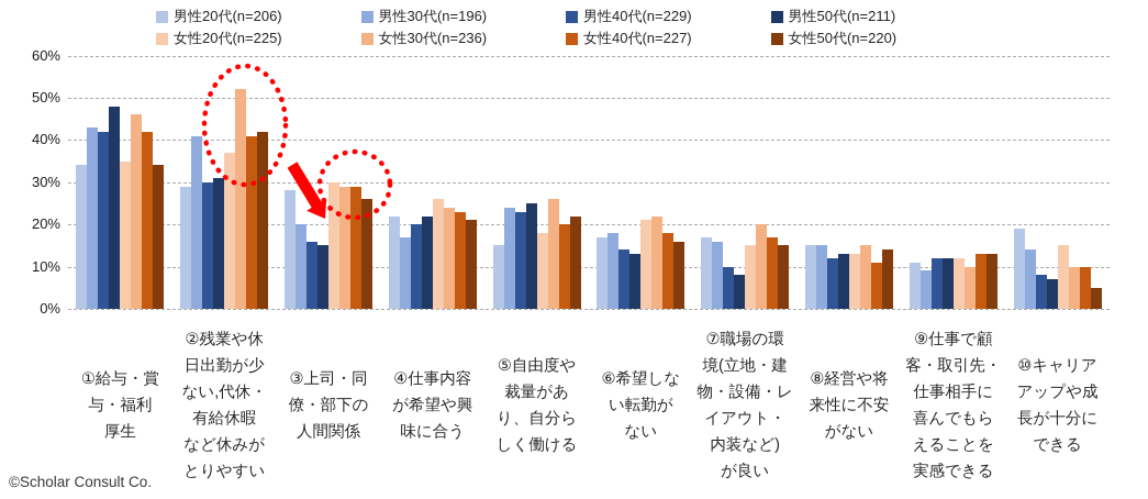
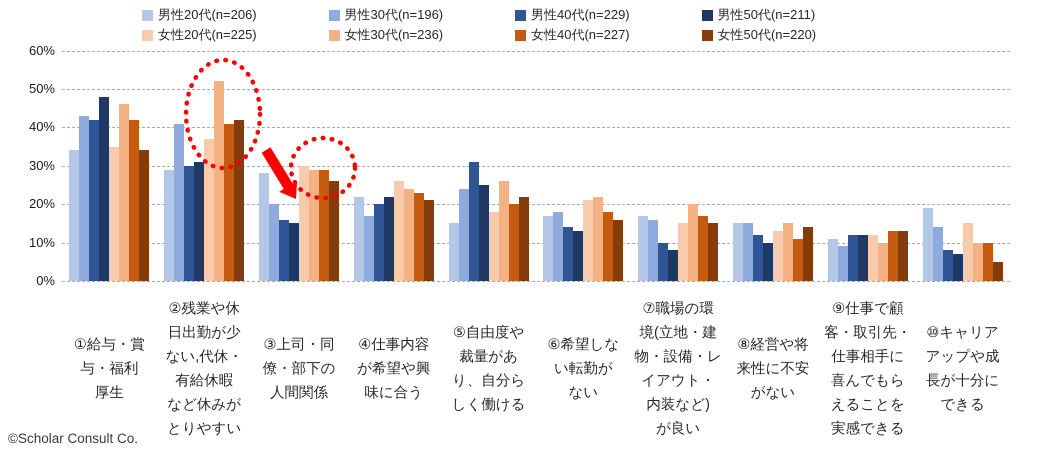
男性40代(n=229)/⑤自由度や 裁量があ り、自分ら しく働ける: 23% -> 31%
男性50代(n=211)/⑧経営や将 来性に不安 がない: 13% -> 10%
